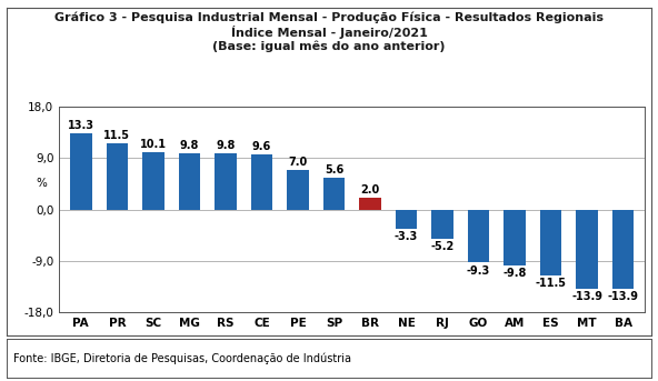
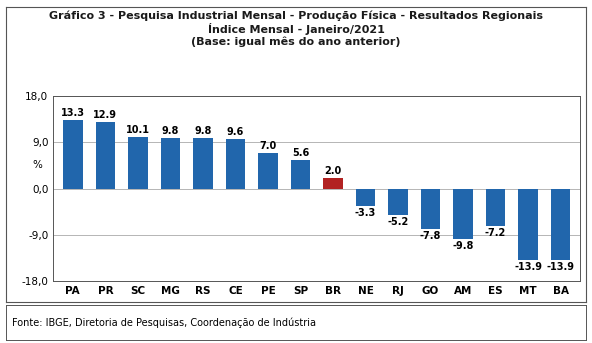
PR: 11.5 -> 12.9
GO: -9.3 -> -7.8
ES: -11.5 -> -7.2
